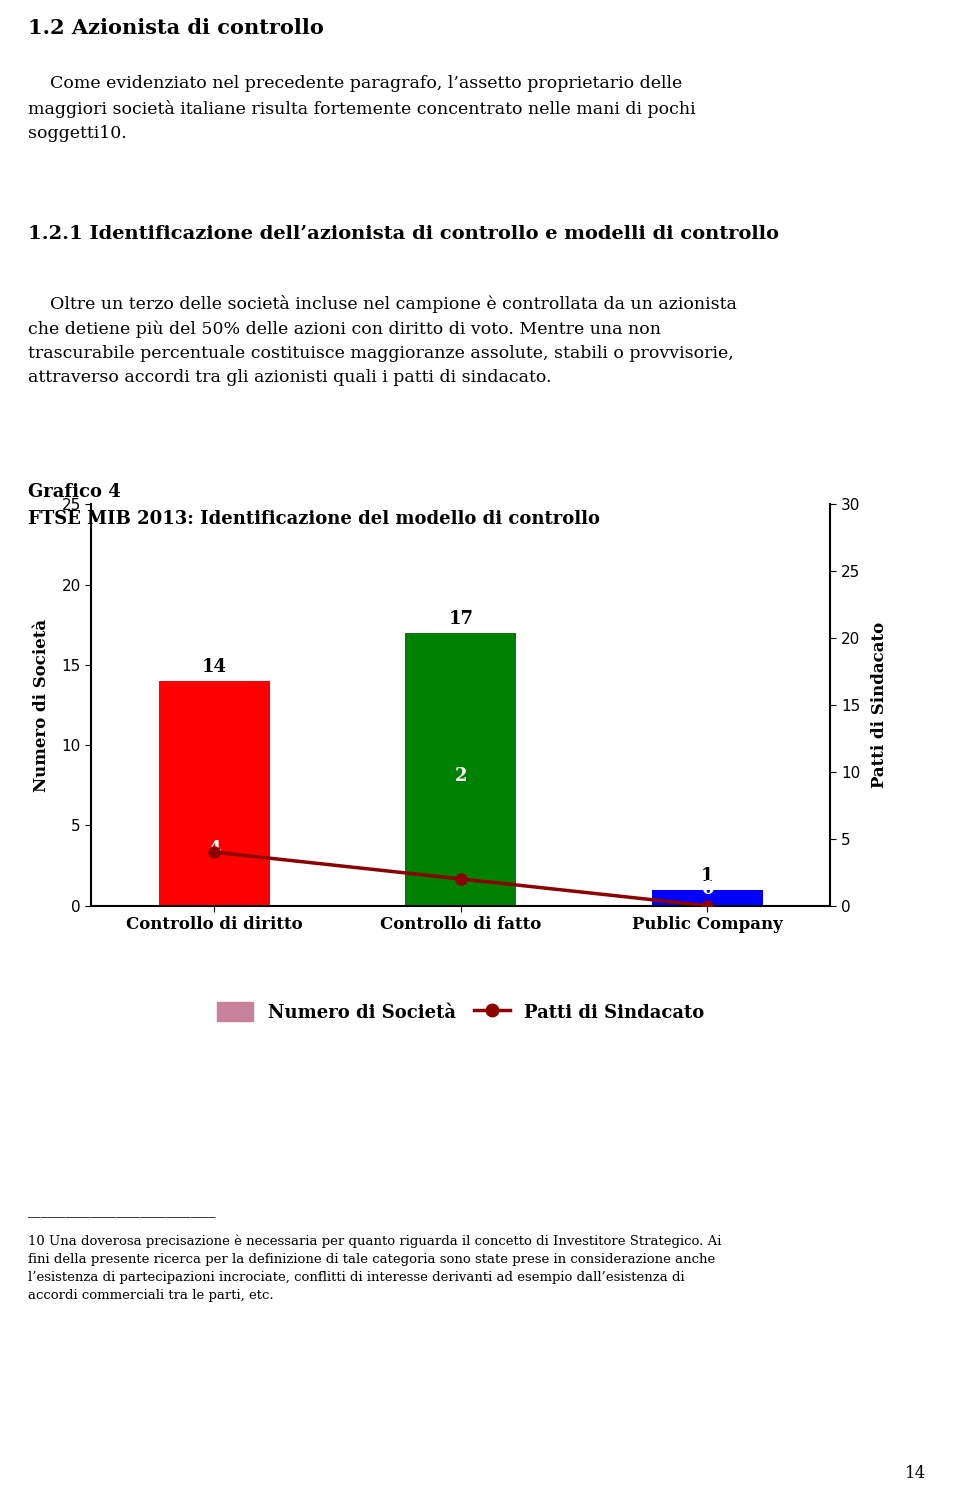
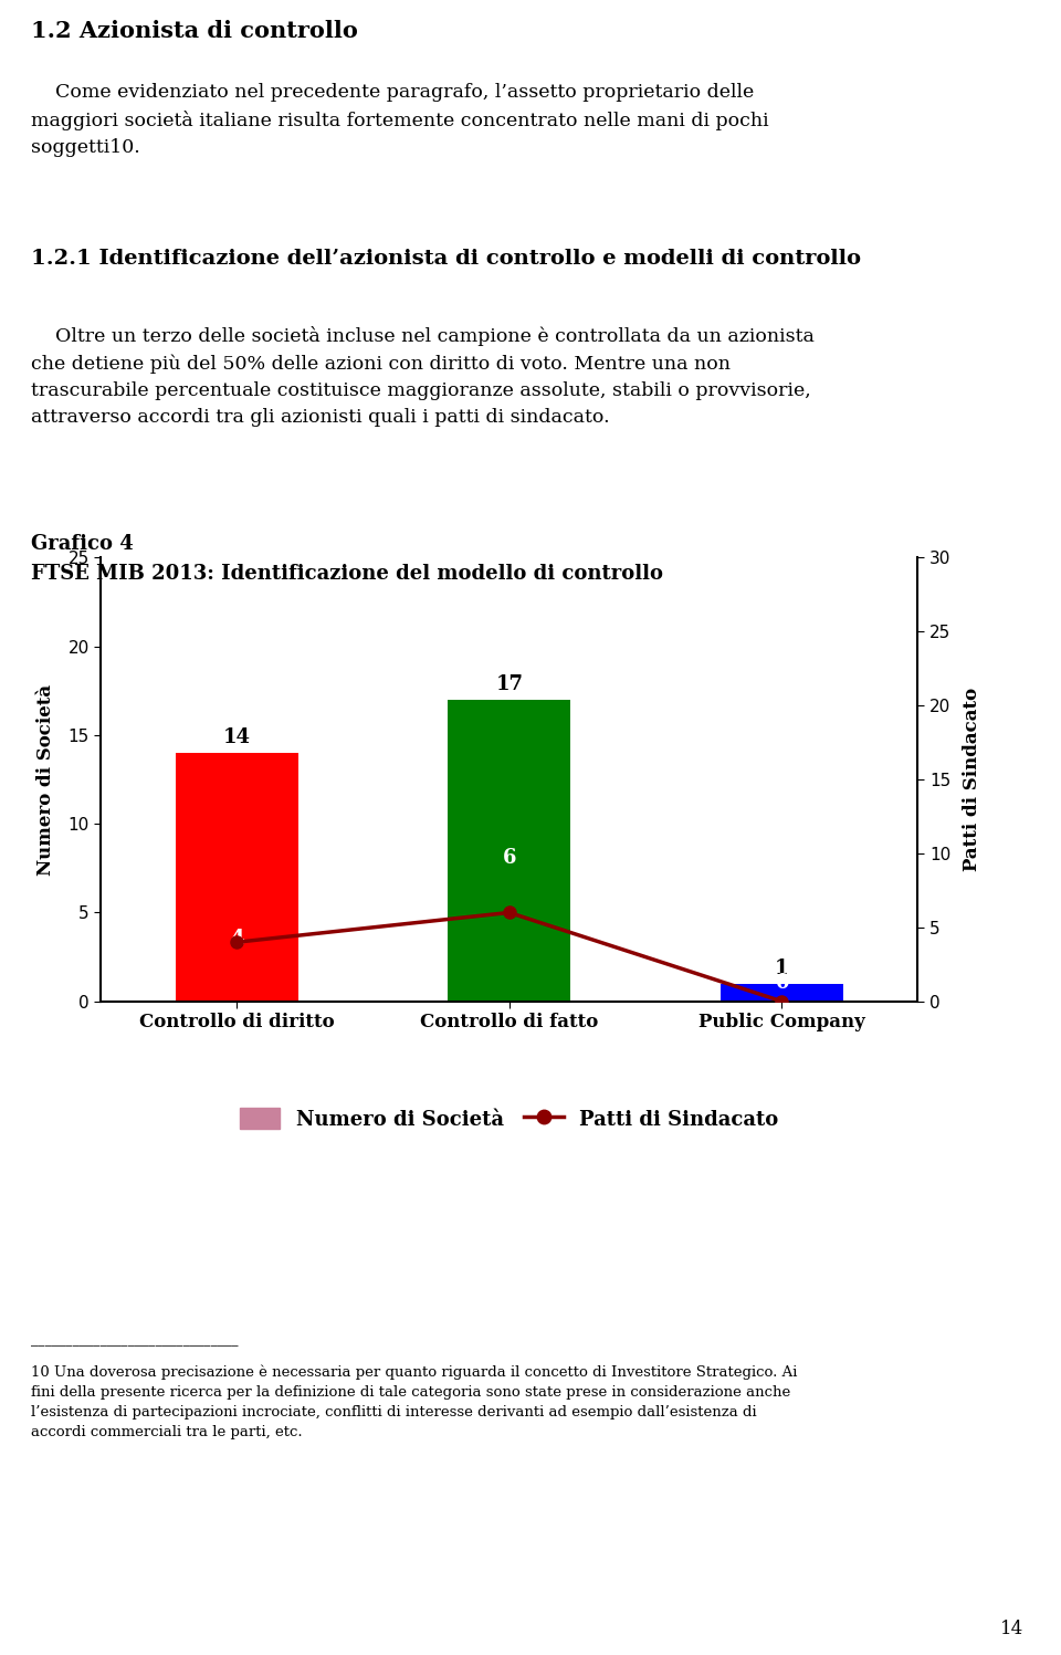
Patti di Sindacato/Controllo di fatto: 2 -> 6
